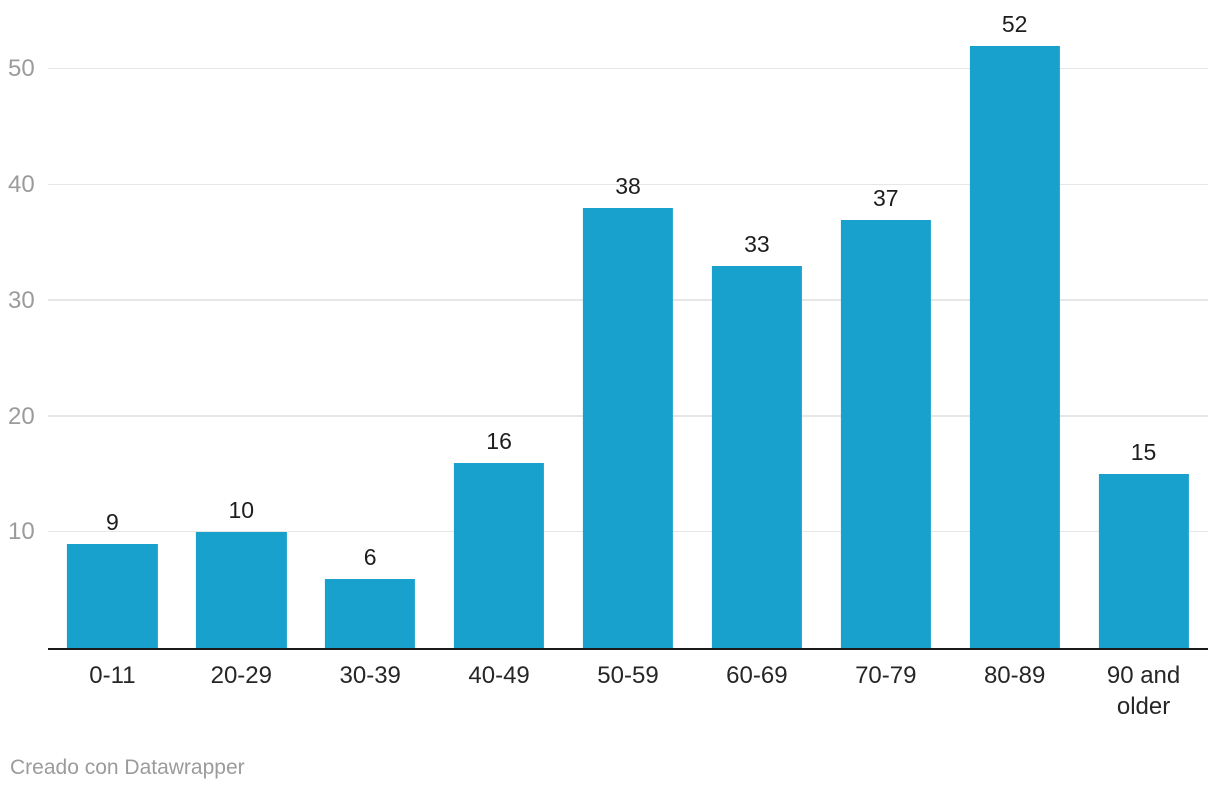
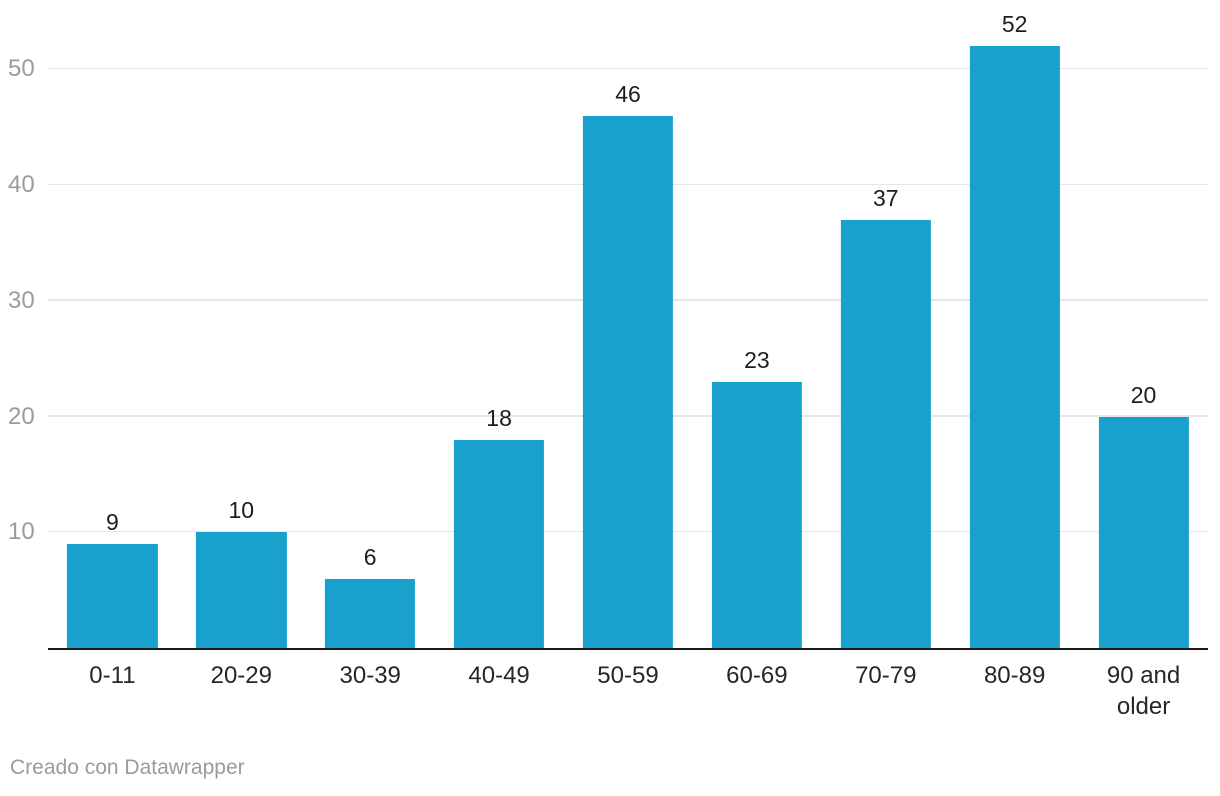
40-49: 16 -> 18
50-59: 38 -> 46
60-69: 33 -> 23
90 and older: 15 -> 20
